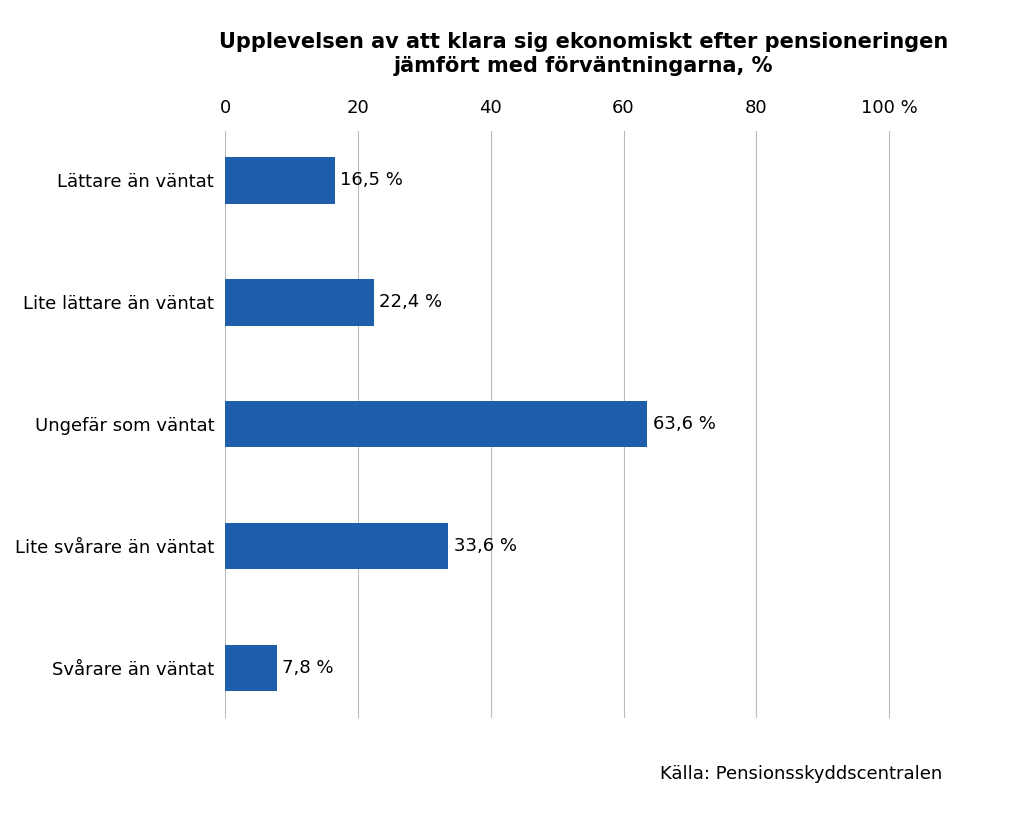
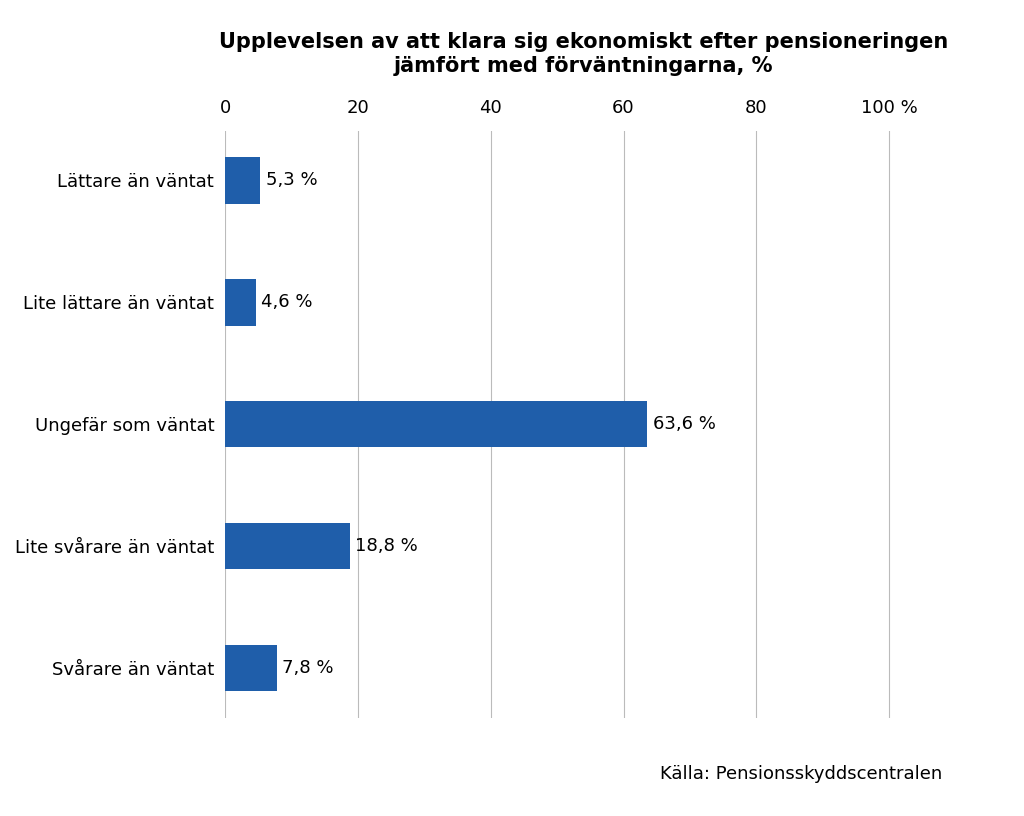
Lättare än väntat: 16,5 -> 5,3
Lite lättare än väntat: 22,4 -> 4,6
Lite svårare än väntat: 33,6 -> 18,8
